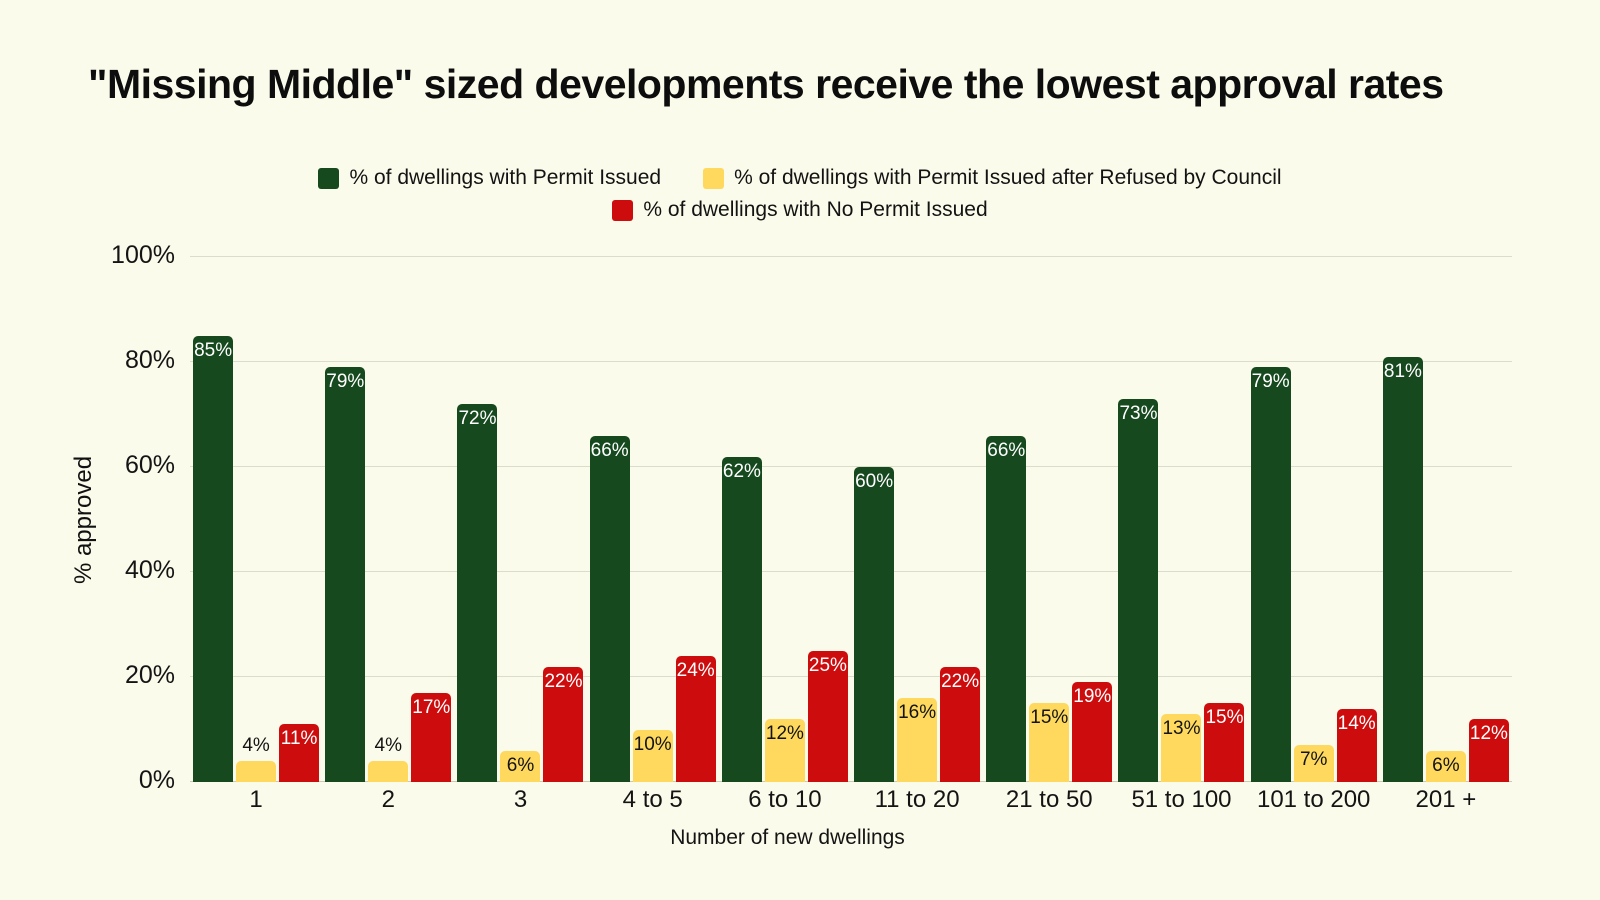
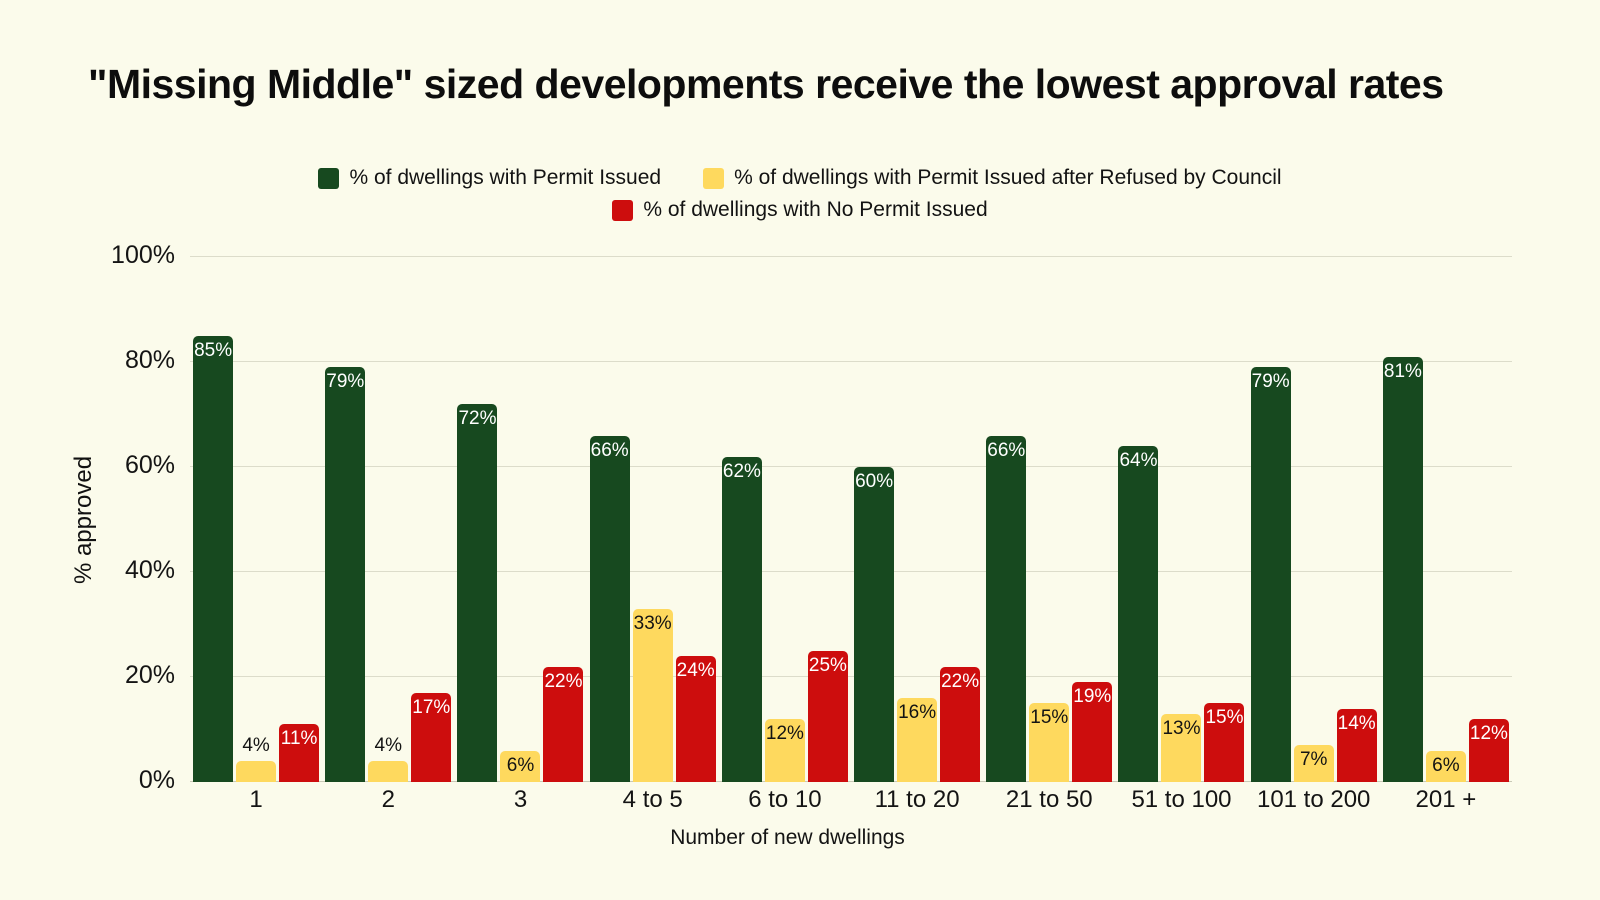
% of dwellings with Permit Issued after Refused by Council/4 to 5: 10% -> 33%
% of dwellings with Permit Issued/51 to 100: 73% -> 64%
